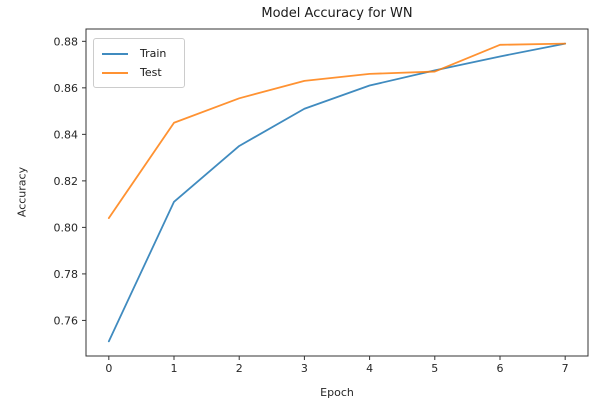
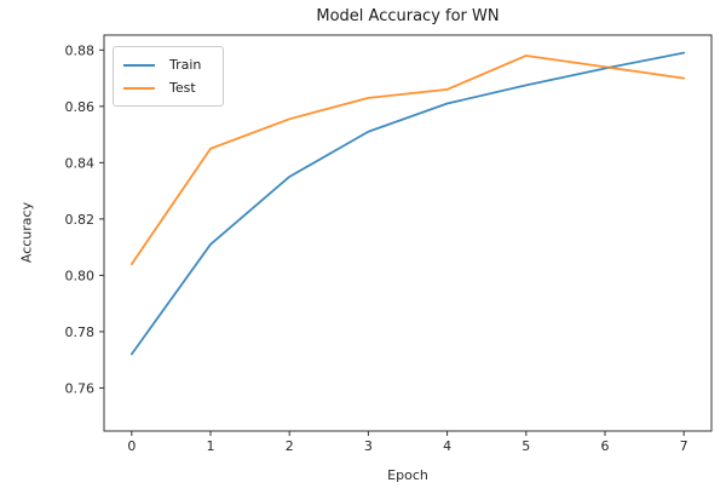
Train/0: 0.751 -> 0.772
Test/5: 0.867 -> 0.878
Test/6: 0.878 -> 0.874
Test/7: 0.879 -> 0.870
